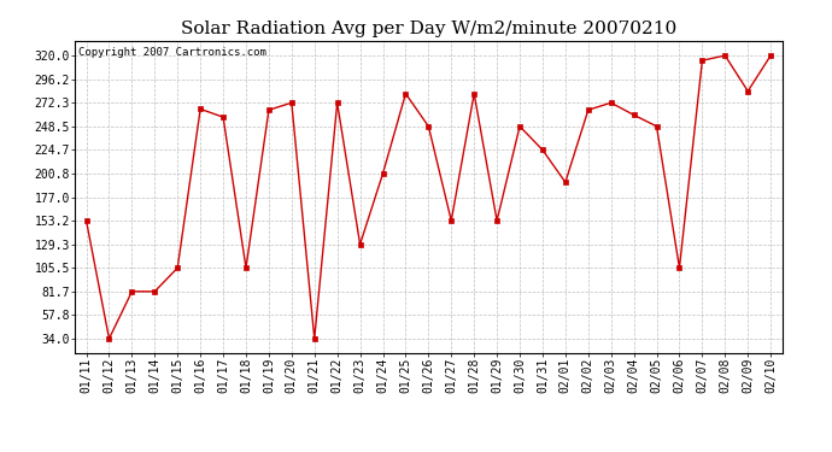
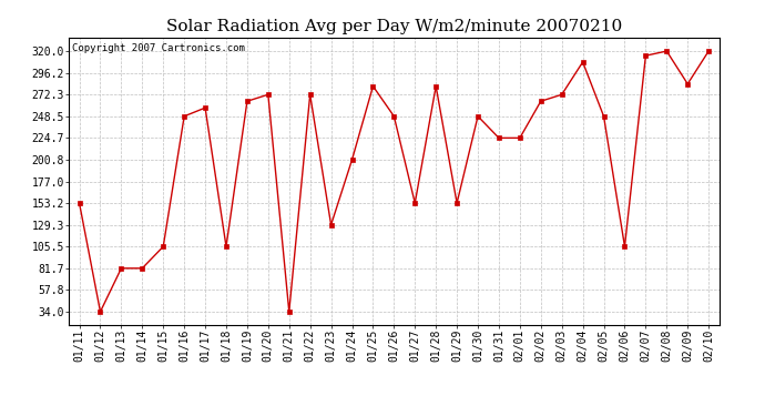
01/16: 266 -> 248
02/01: 192 -> 225
02/04: 260 -> 308
